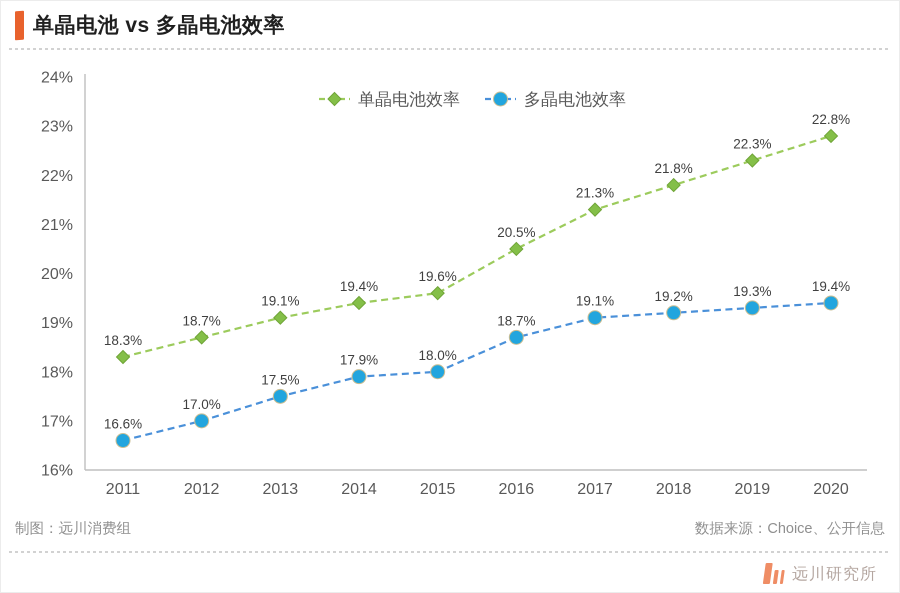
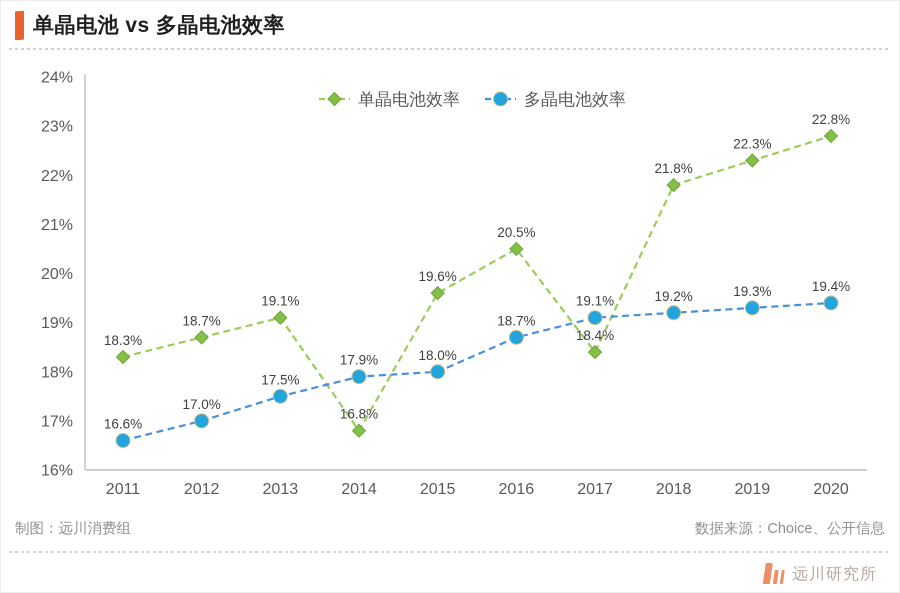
单晶电池效率/2014: 19.4% -> 16.8%
单晶电池效率/2017: 21.3% -> 18.4%
